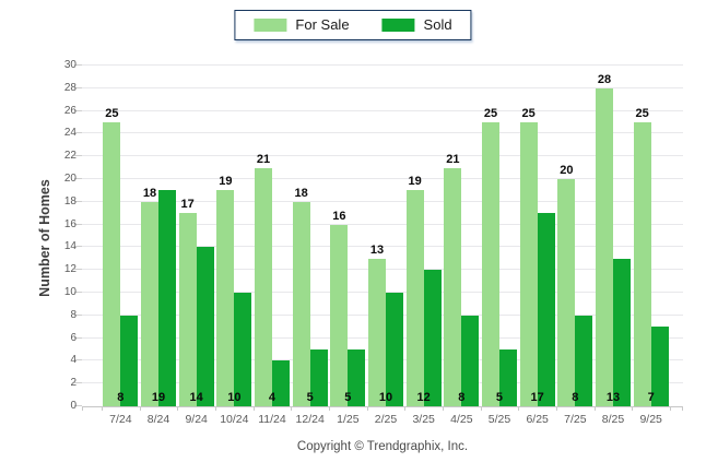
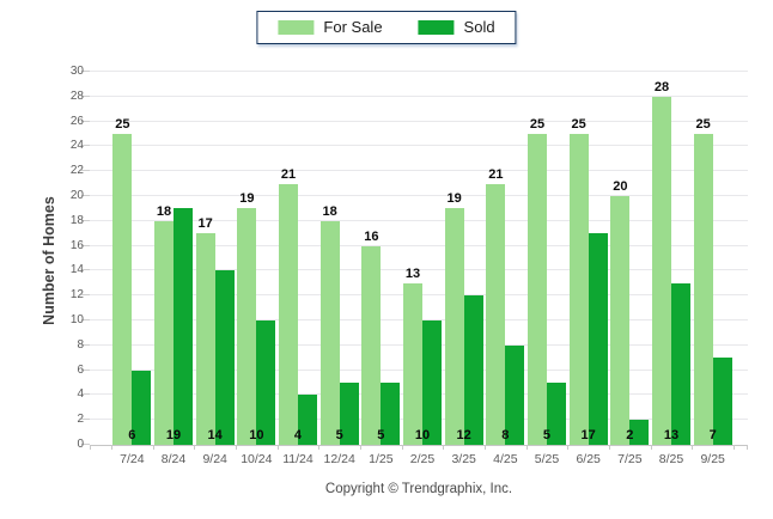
Sold/7/24: 8 -> 6
Sold/7/25: 8 -> 2
